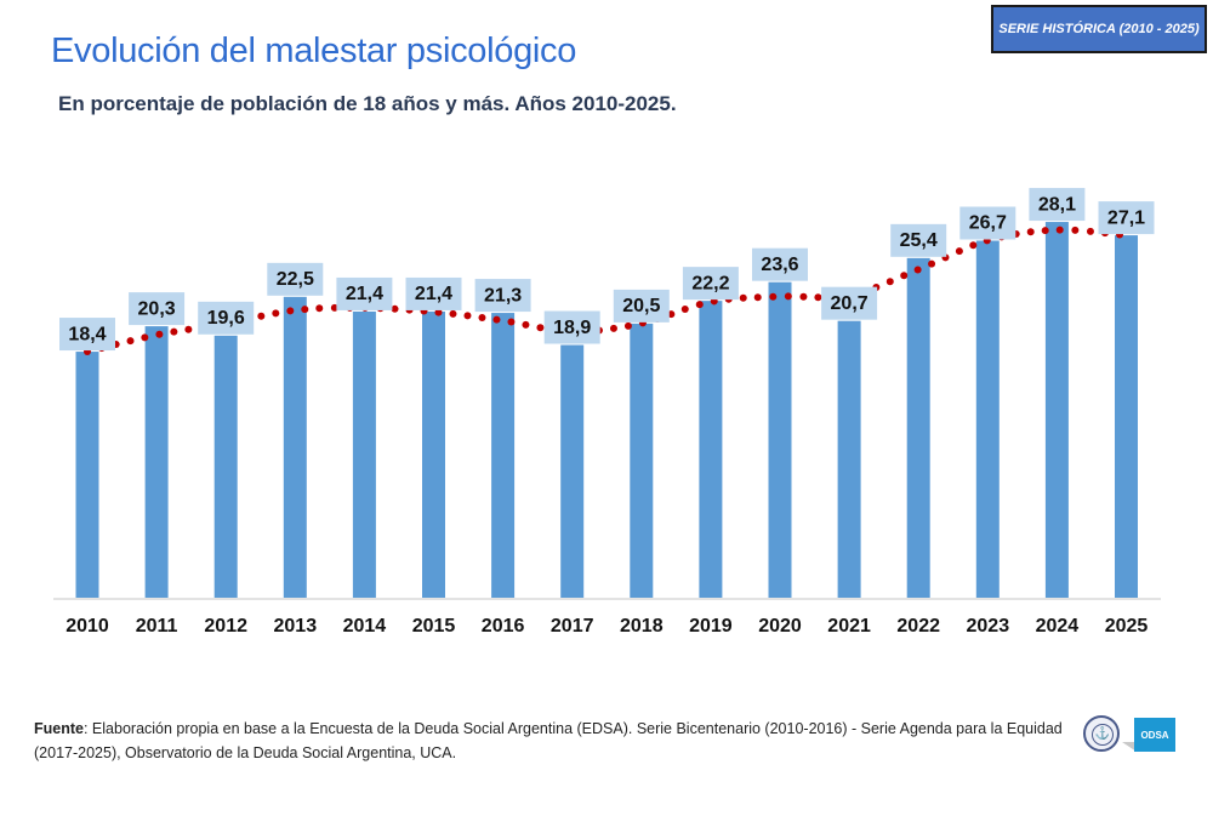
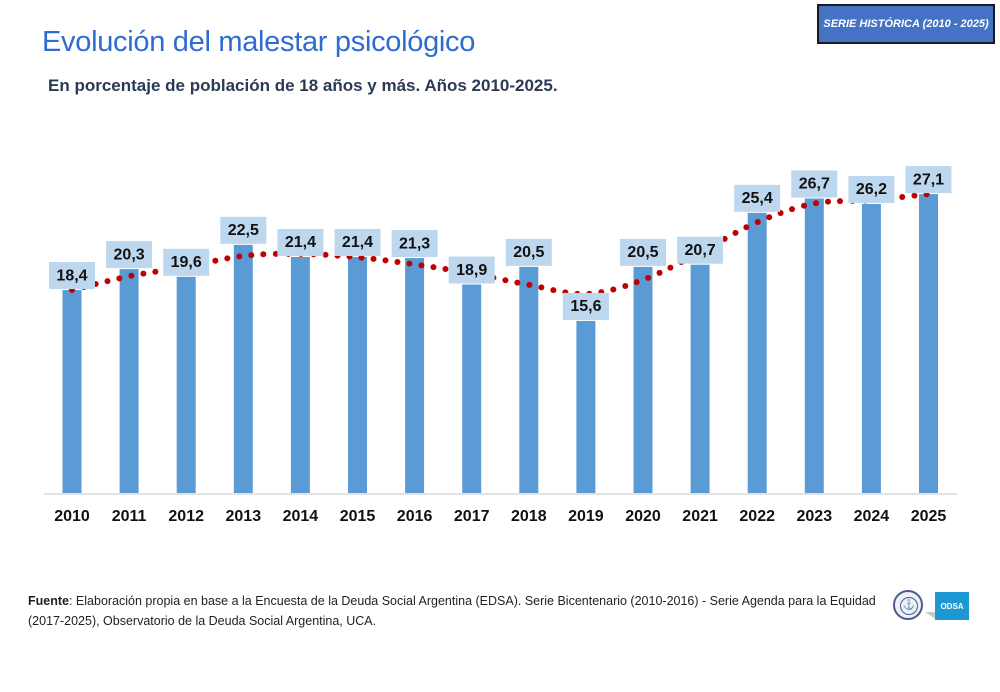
2019: 22,2 -> 15,6
2020: 23,6 -> 20,5
2024: 28,1 -> 26,2
